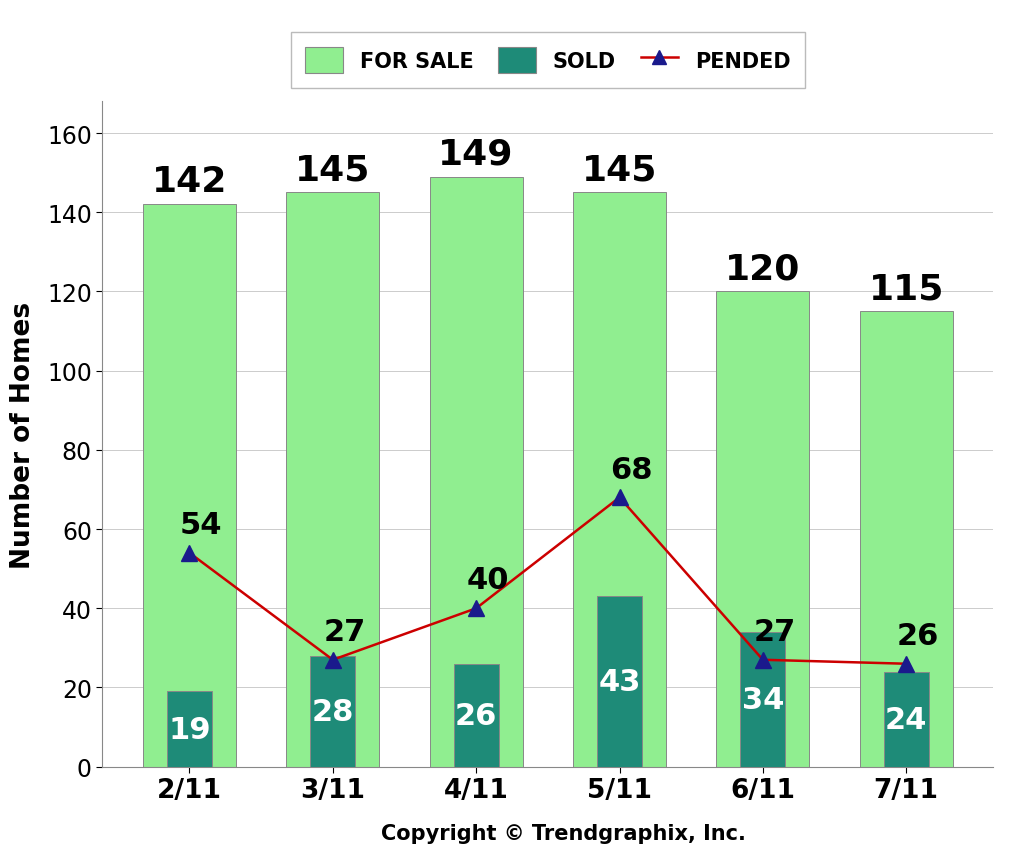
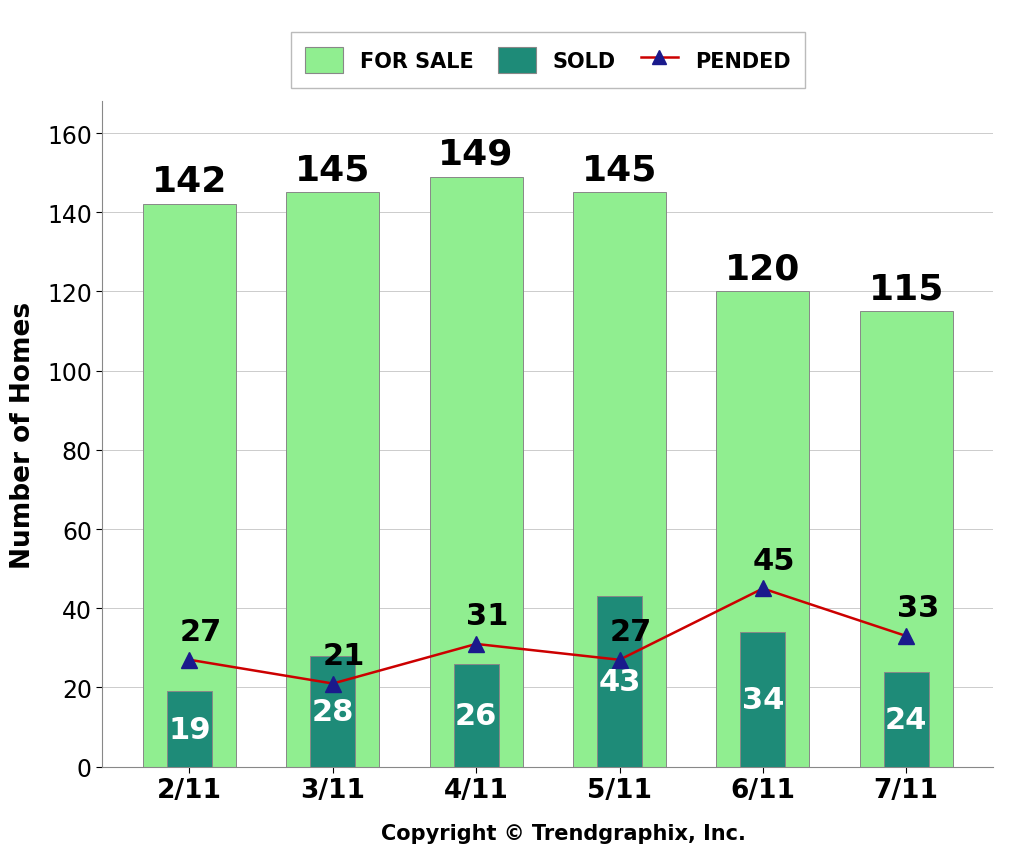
PENDED/2/11: 54 -> 27
PENDED/3/11: 27 -> 21
PENDED/4/11: 40 -> 31
PENDED/5/11: 68 -> 27
PENDED/6/11: 27 -> 45
PENDED/7/11: 26 -> 33
